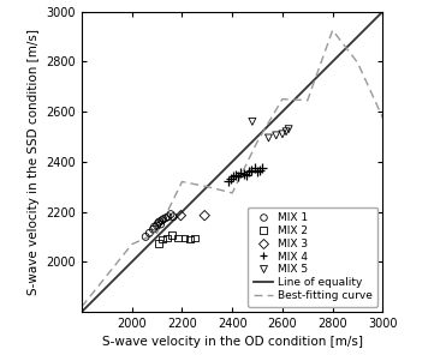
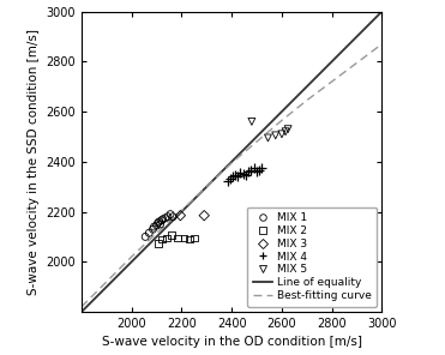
Best-fitting curve/2000: 2070 -> 2020
Best-fitting curve/2200: 2320 -> 2205
Best-fitting curve/2400: 2275 -> 2395
Best-fitting curve/2600: 2650 -> 2565
Best-fitting curve/2800: 2925 -> 2720
Best-fitting curve/3000: 2575 -> 2870
